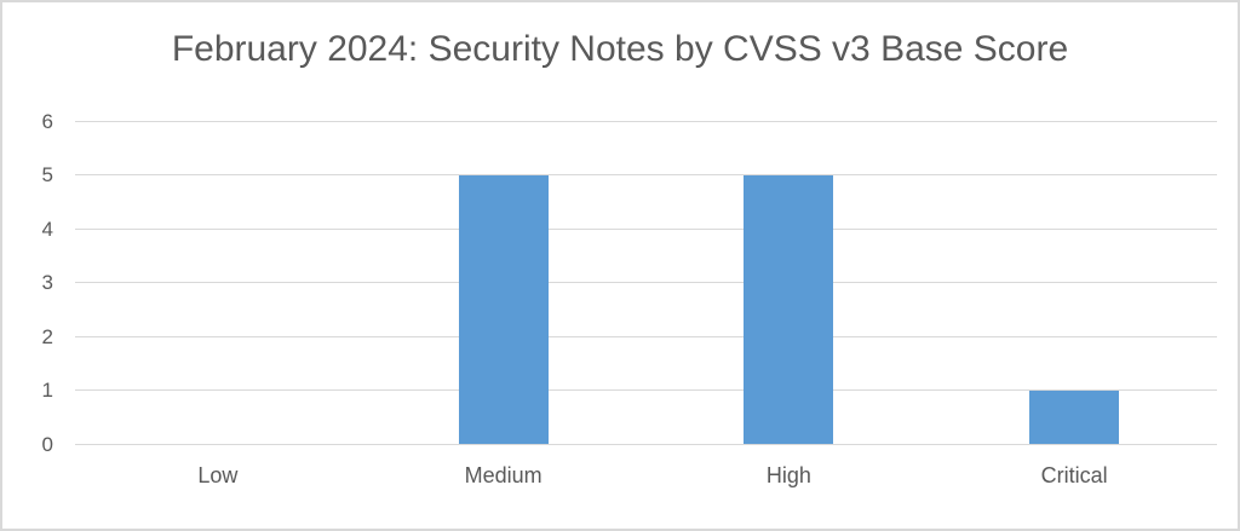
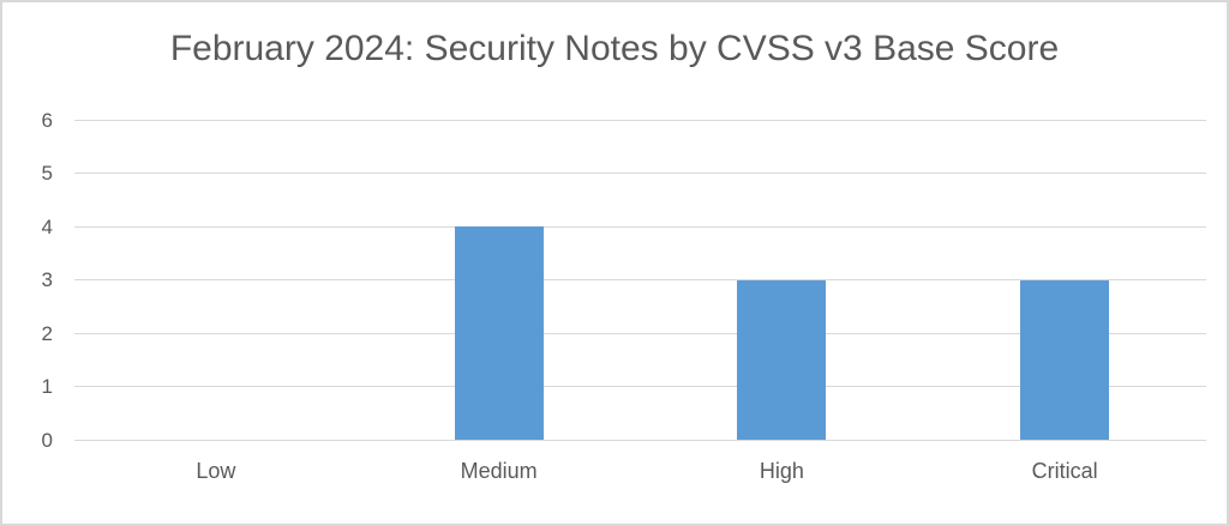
Medium: 5 -> 4
High: 5 -> 3
Critical: 1 -> 3
